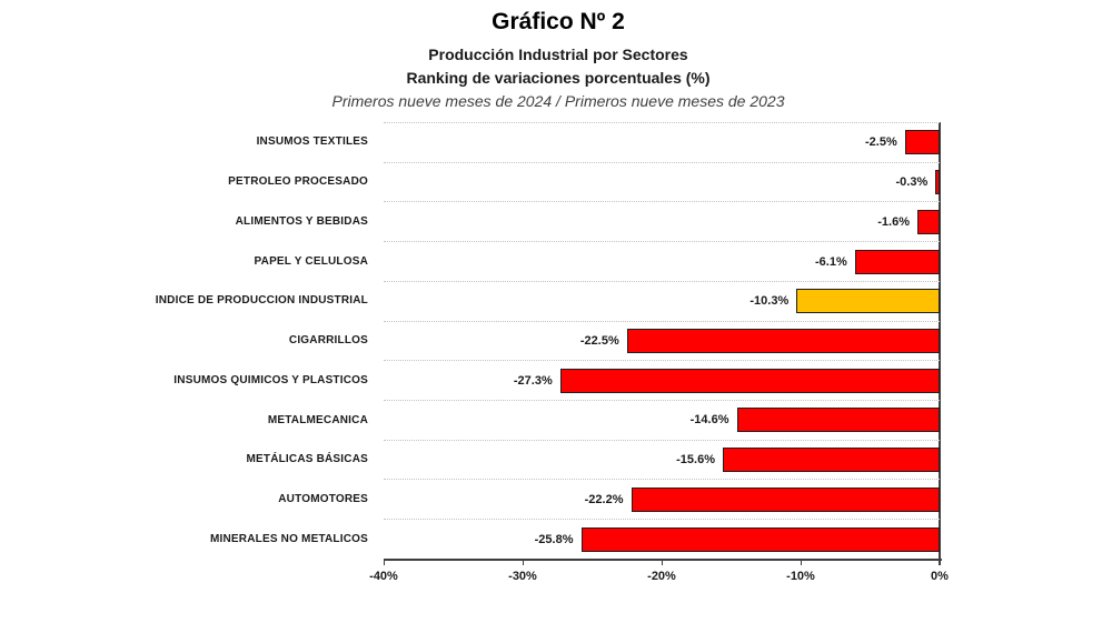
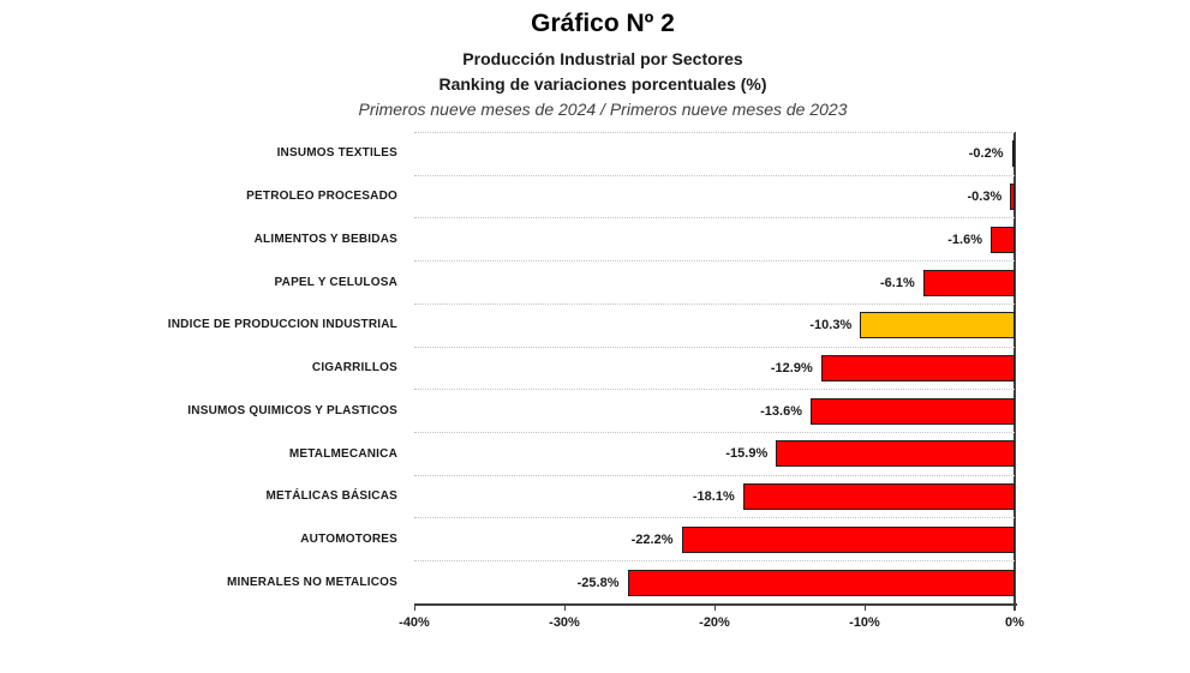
INSUMOS TEXTILES: -2.5% -> -0.2%
CIGARRILLOS: -22.5% -> -12.9%
INSUMOS QUIMICOS Y PLASTICOS: -27.3% -> -13.6%
METALMECANICA: -14.6% -> -15.9%
METÁLICAS BÁSICAS: -15.6% -> -18.1%
